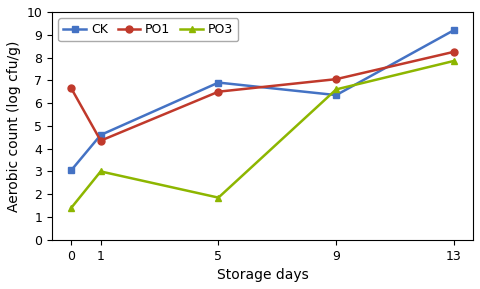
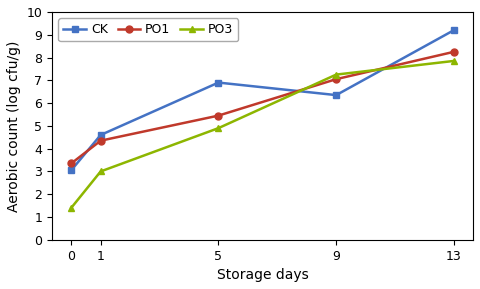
PO1/0: 6.65 -> 3.35
PO1/5: 6.50 -> 5.45
PO3/5: 1.85 -> 4.90
PO3/9: 6.60 -> 7.25
